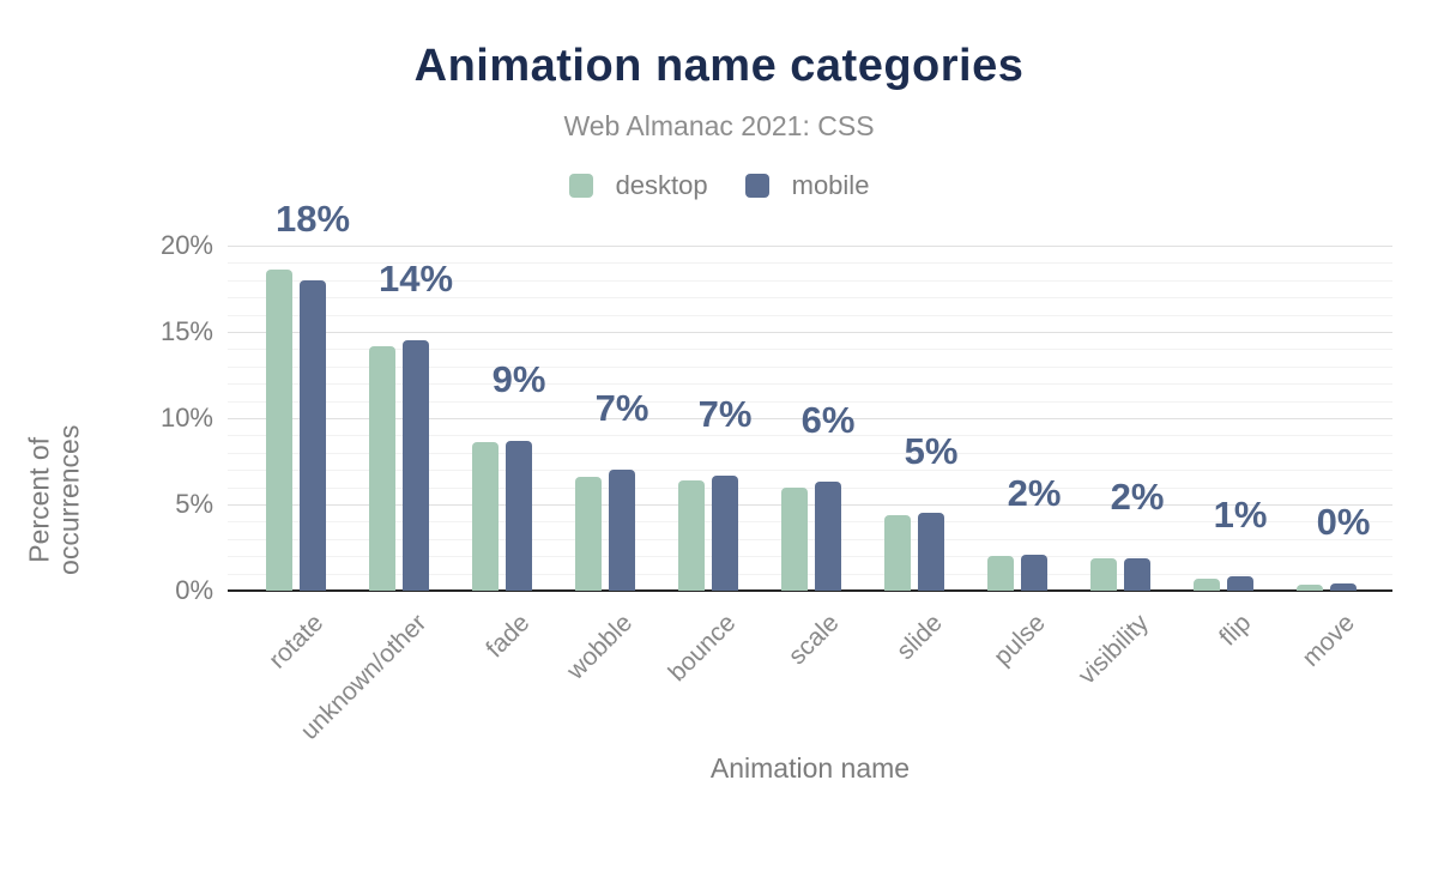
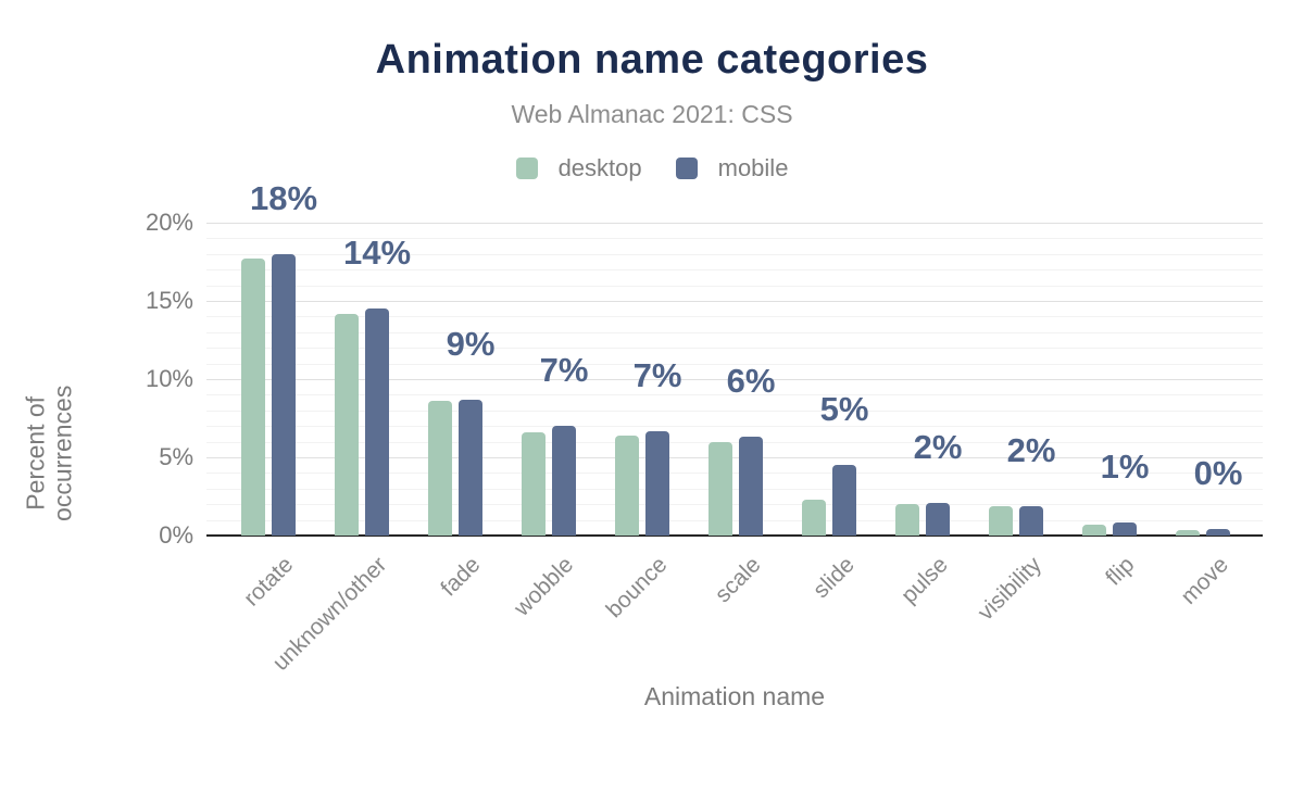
desktop/rotate: 18.6% -> 17.7%
desktop/slide: 4.4% -> 2.3%
